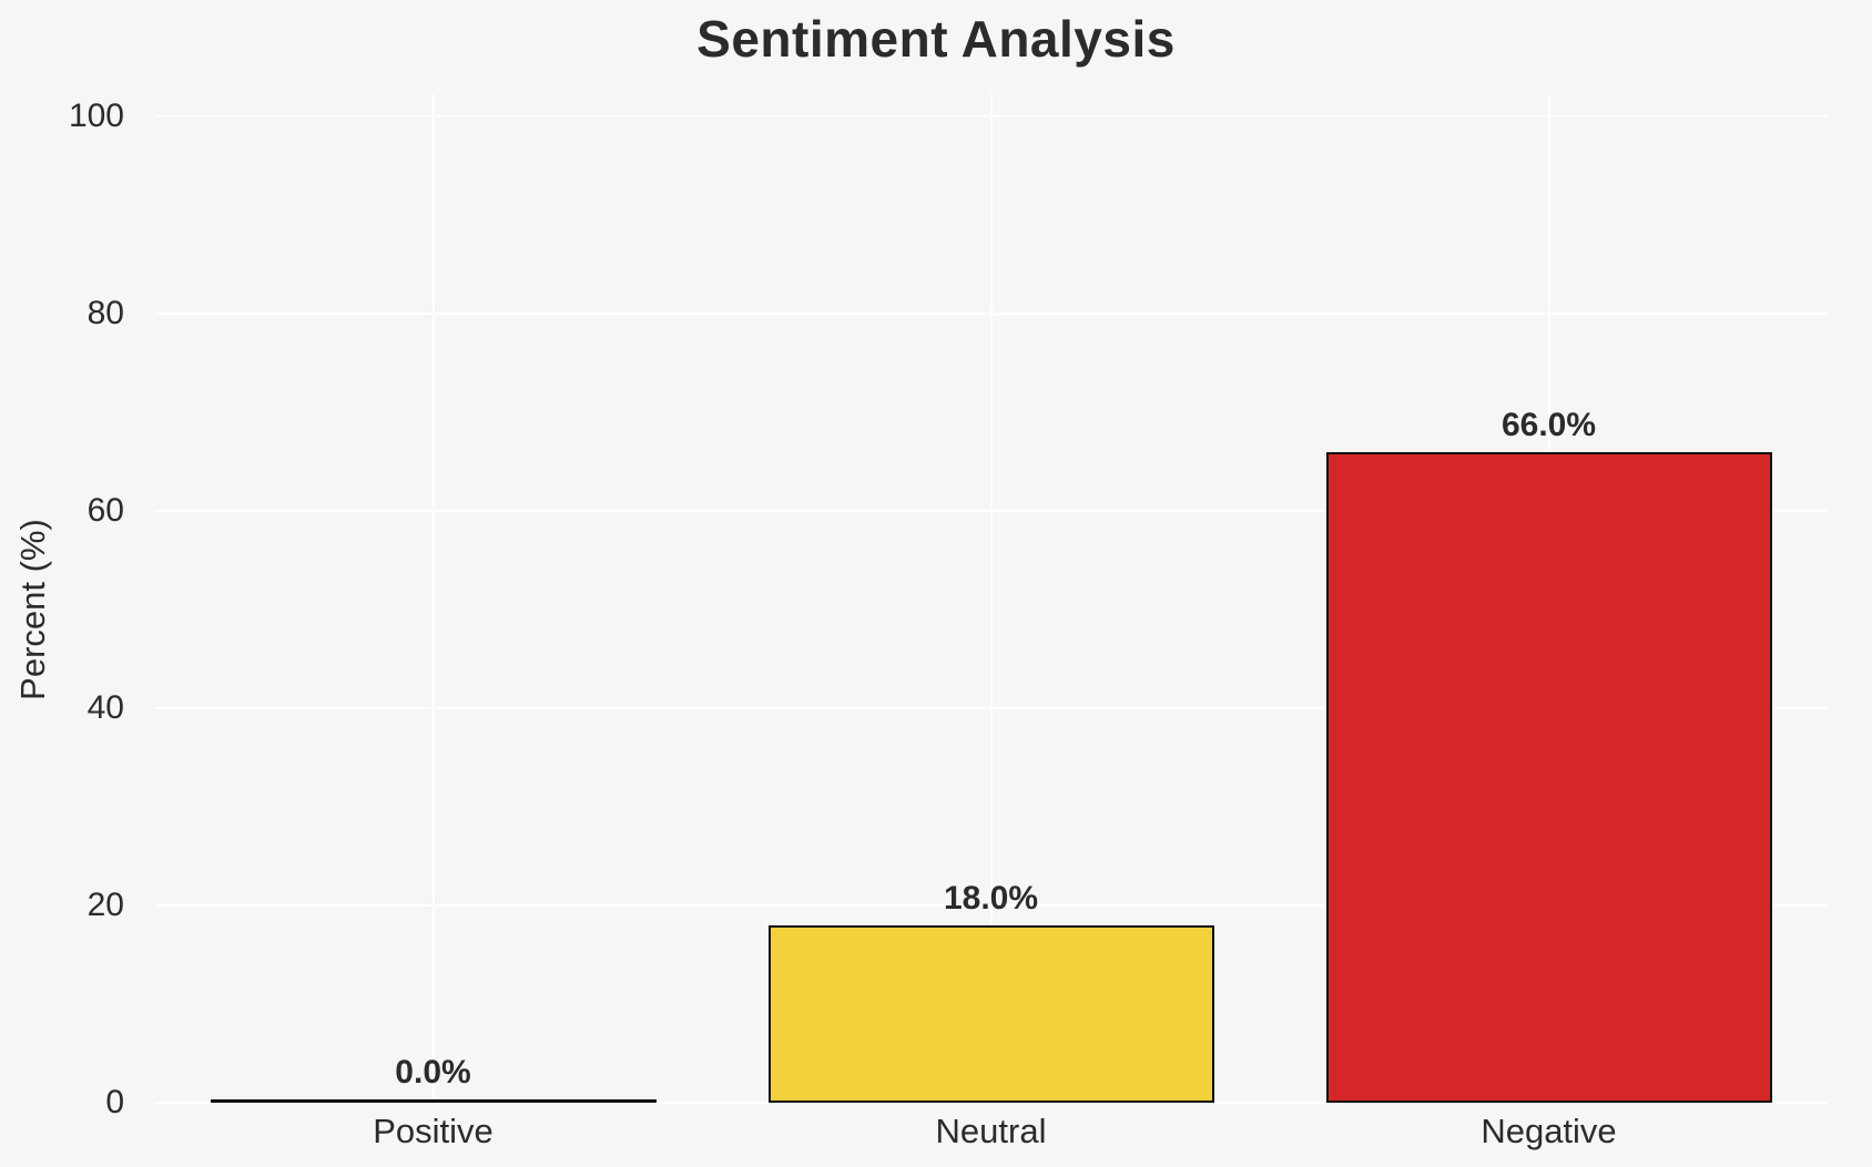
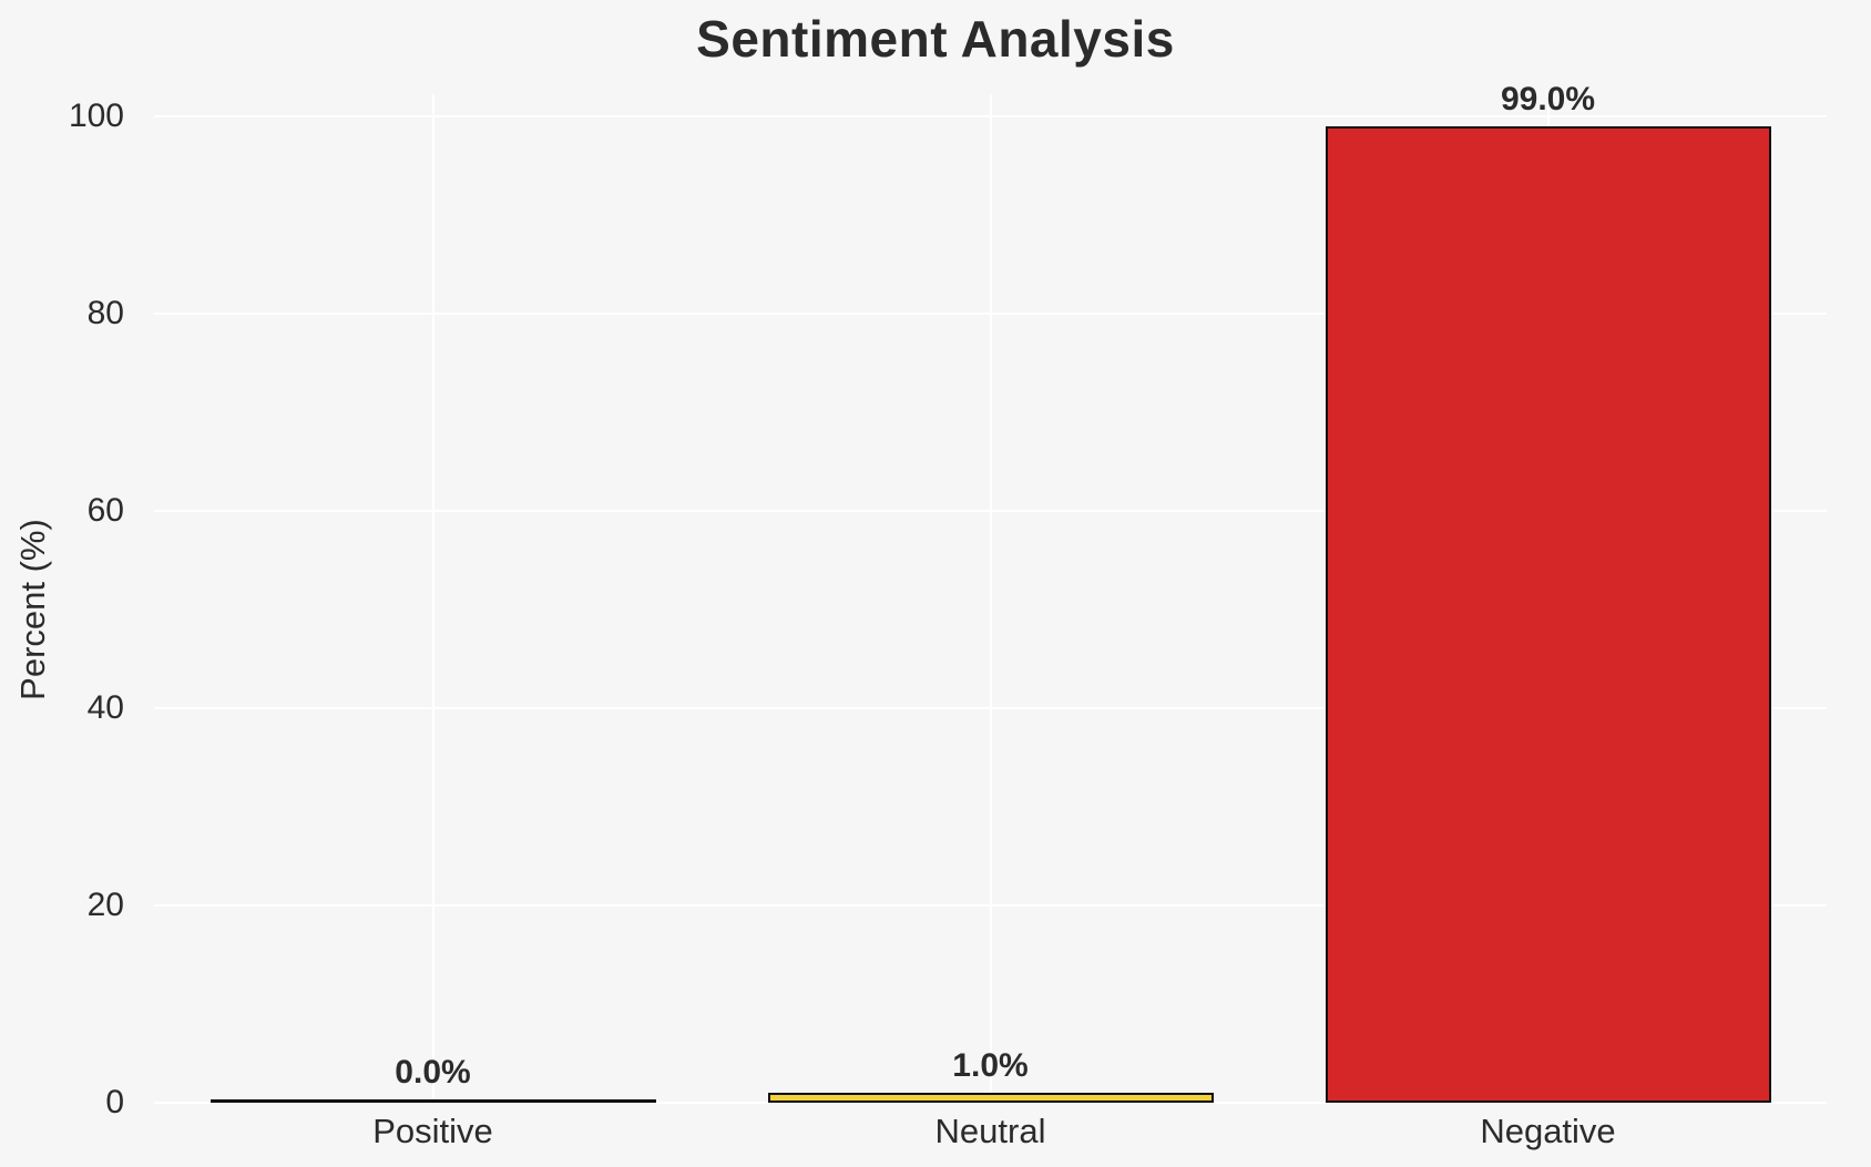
Neutral: 18.0% -> 1.0%
Negative: 66.0% -> 99.0%
